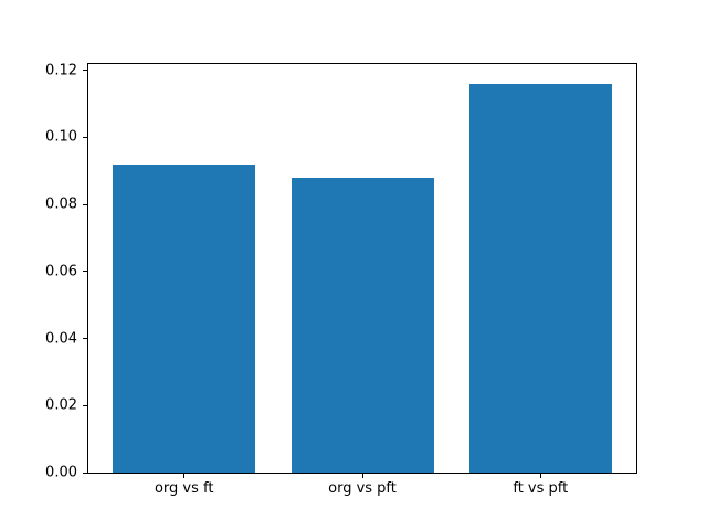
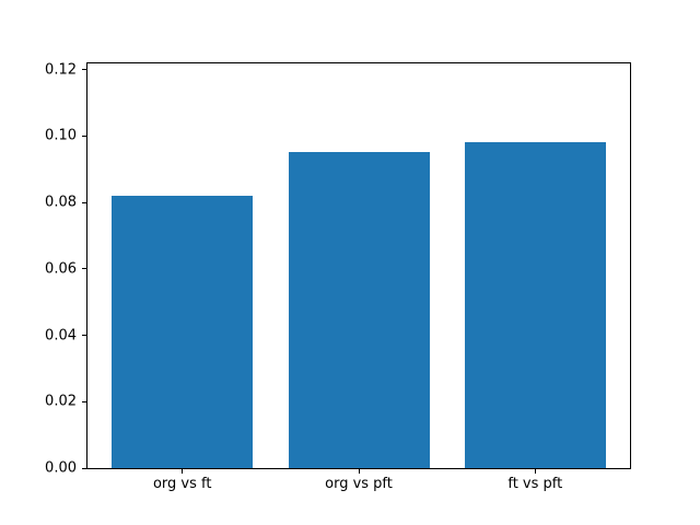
org vs ft: 0.092 -> 0.082
org vs pft: 0.088 -> 0.095
ft vs pft: 0.116 -> 0.098
